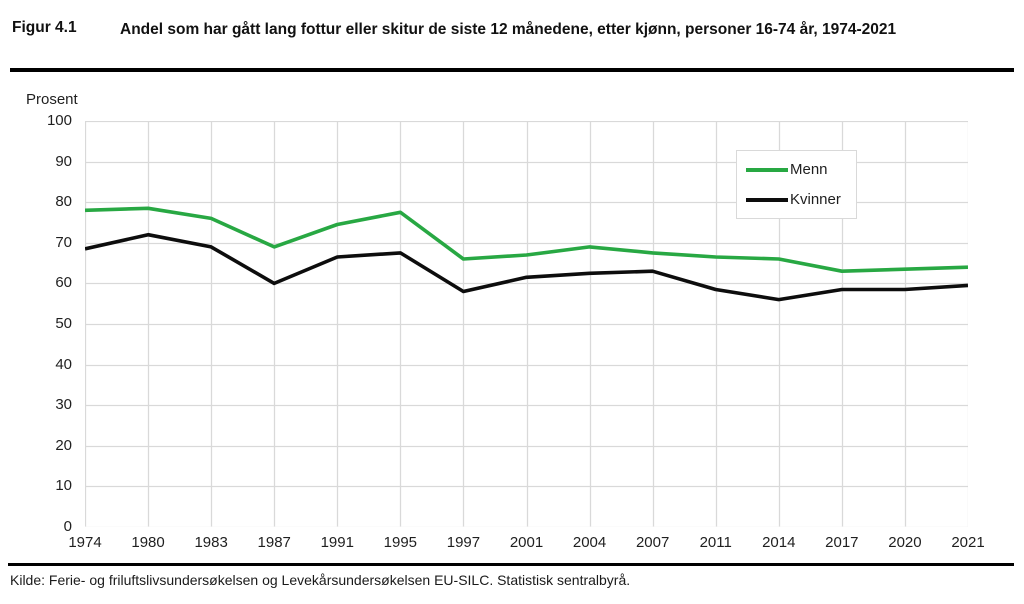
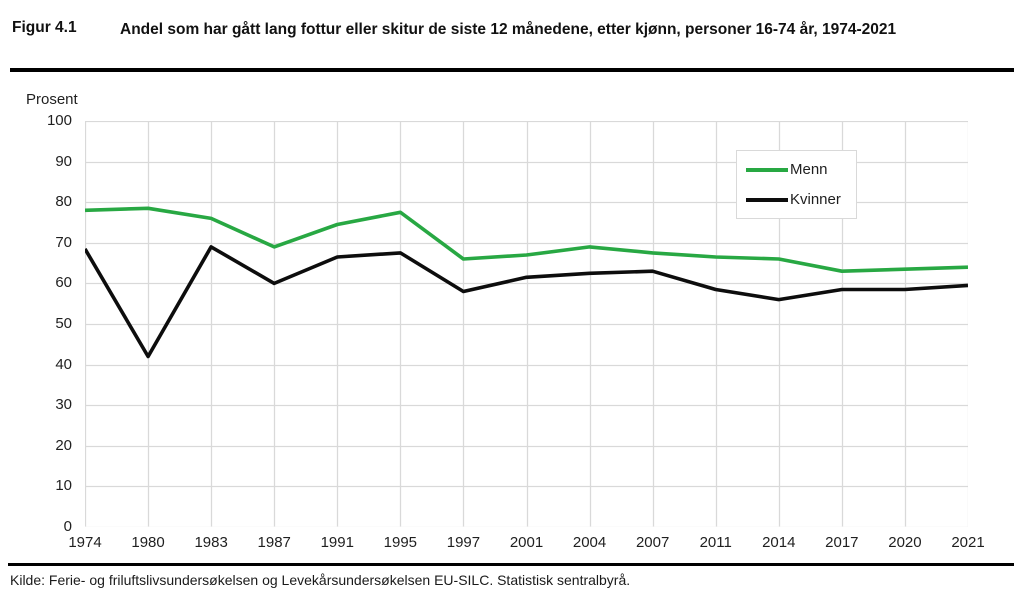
Kvinner/1980: 72 -> 42
